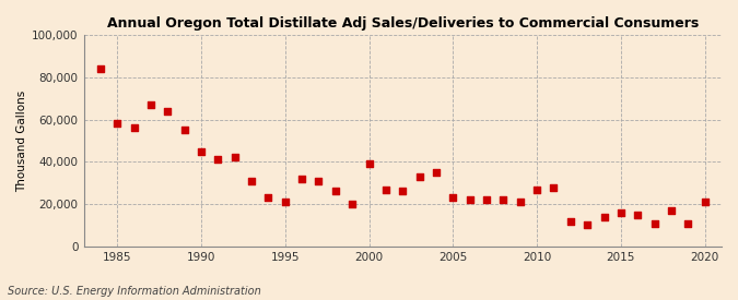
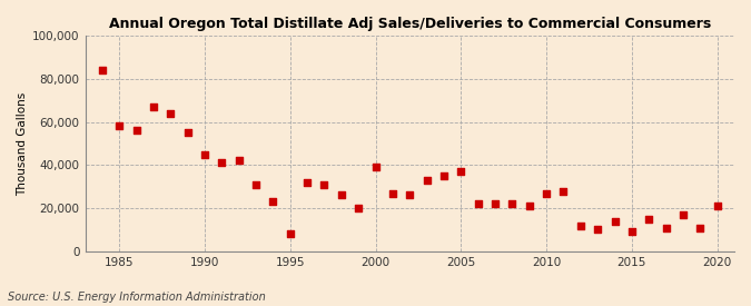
1995: 21,000 -> 8,000
2005: 23,000 -> 37,000
2015: 16,000 -> 9,000
